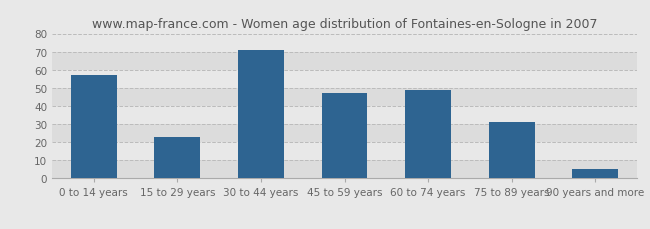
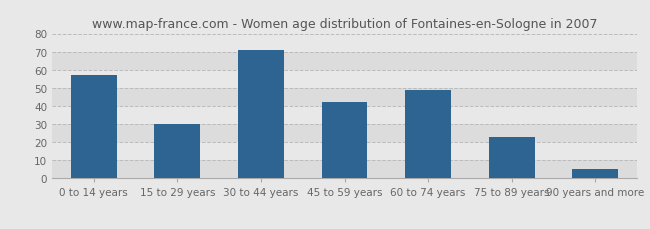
15 to 29 years: 23 -> 30
45 to 59 years: 47 -> 42
75 to 89 years: 31 -> 23
